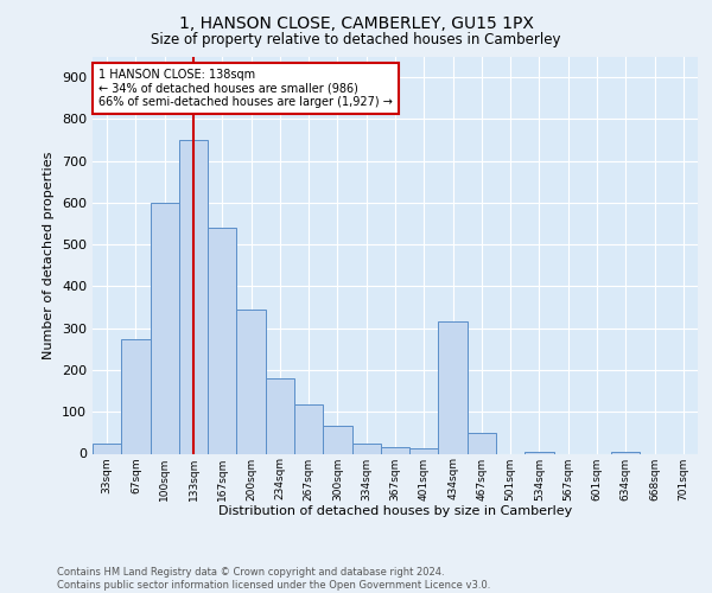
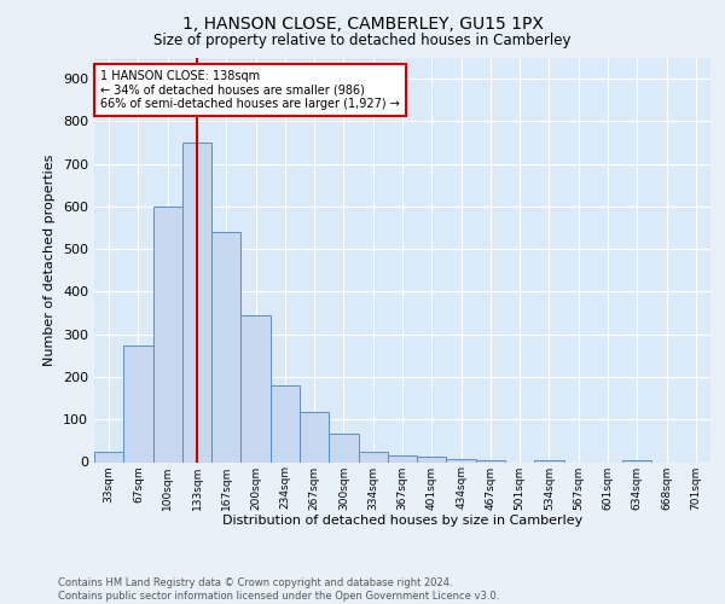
434sqm: 315 -> 8
467sqm: 50 -> 5
